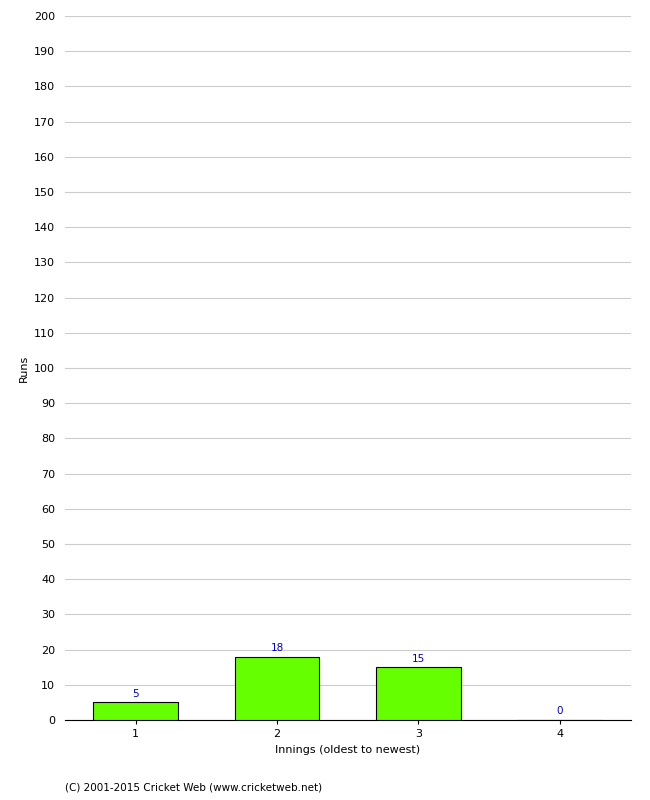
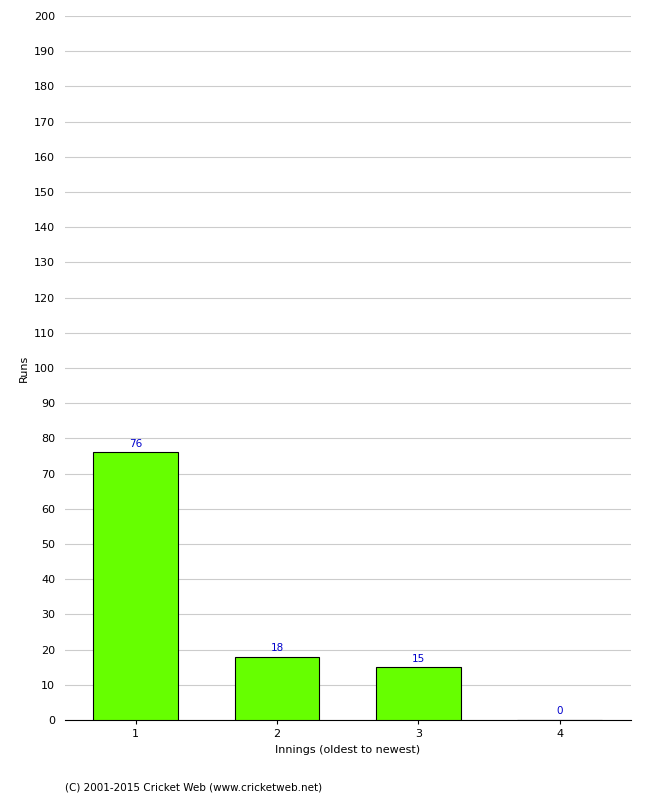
1: 5 -> 76
